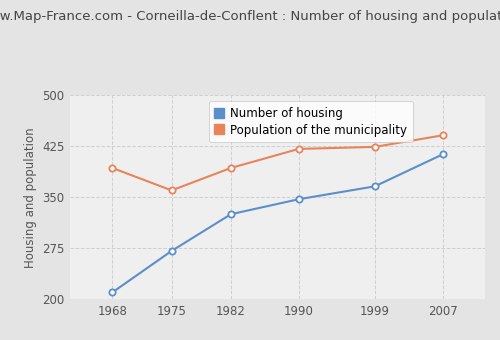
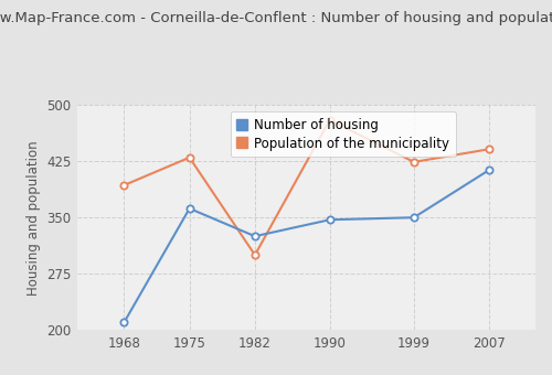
Number of housing/1975: 271 -> 362
Population of the municipality/1975: 360 -> 430
Population of the municipality/1982: 393 -> 300
Population of the municipality/1990: 421 -> 480
Number of housing/1999: 366 -> 350
